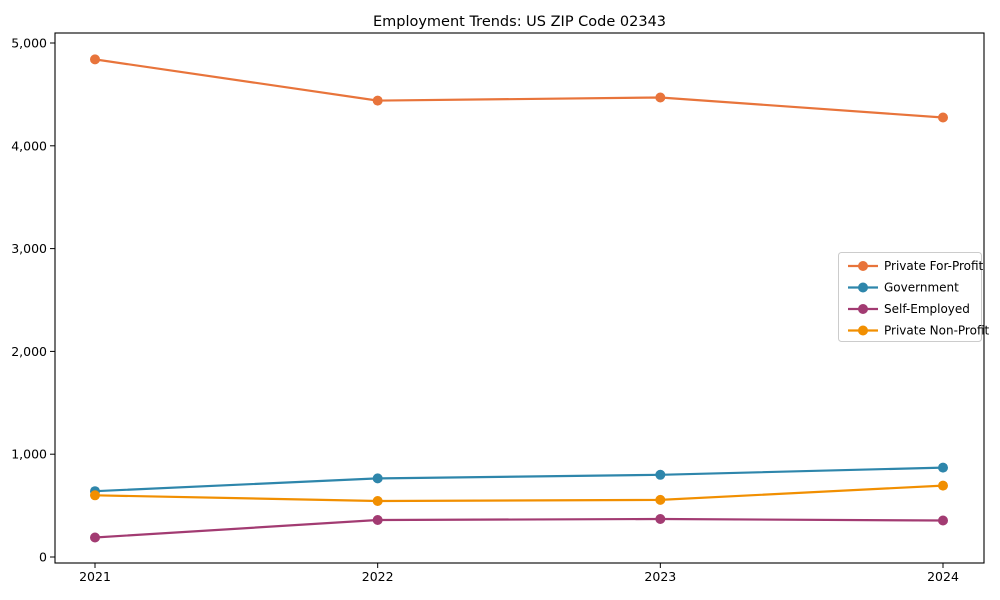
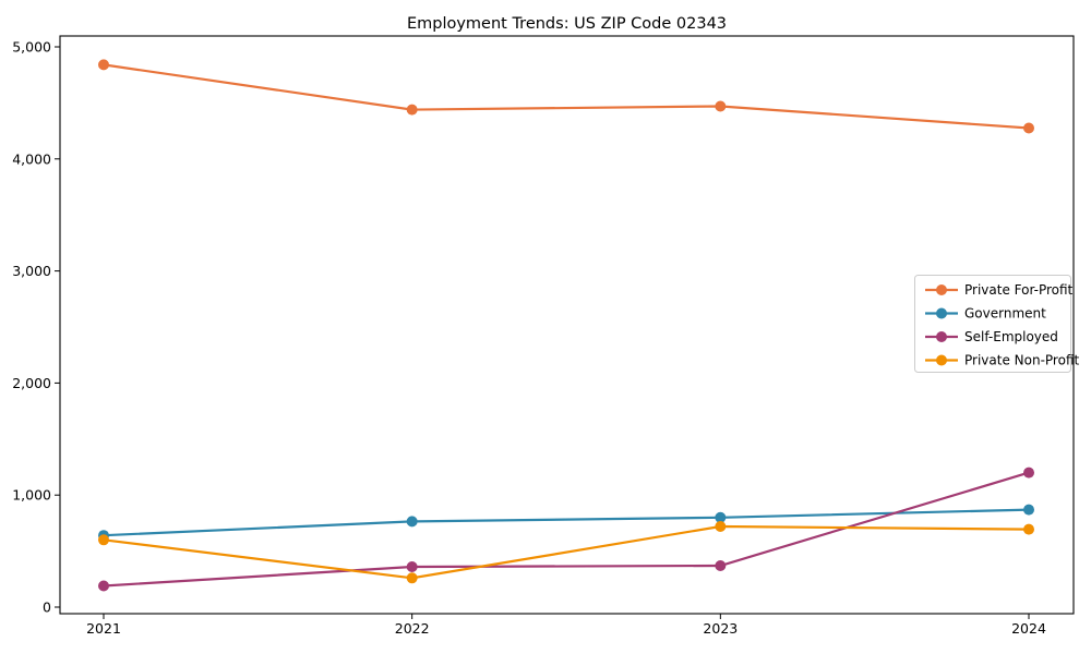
Private Non-Profit/2022: 540 -> 260
Private Non-Profit/2023: 560 -> 720
Self-Employed/2024: 360 -> 1200
